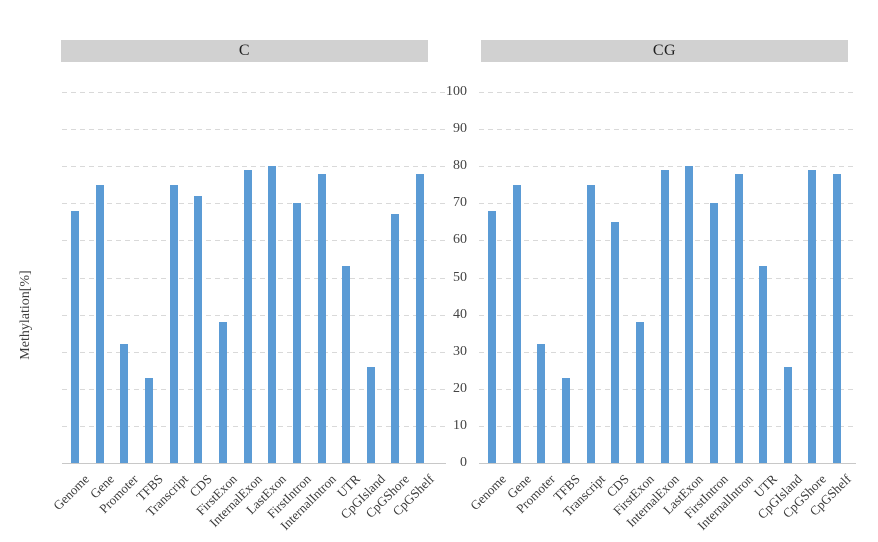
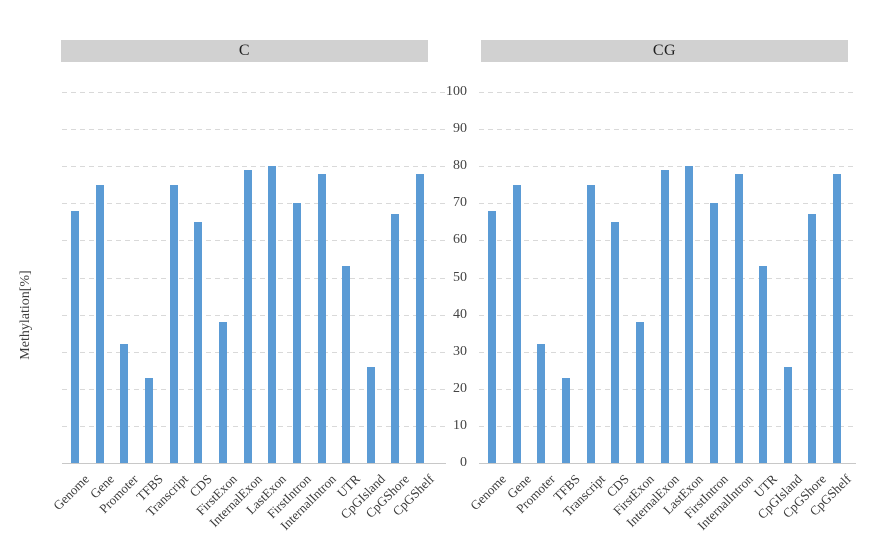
C/CDS: 72 -> 65
CG/CpGShore: 79 -> 67
